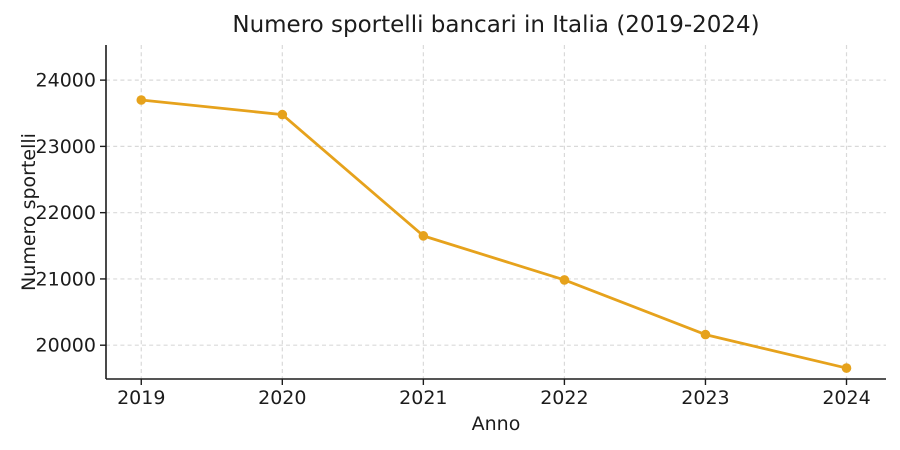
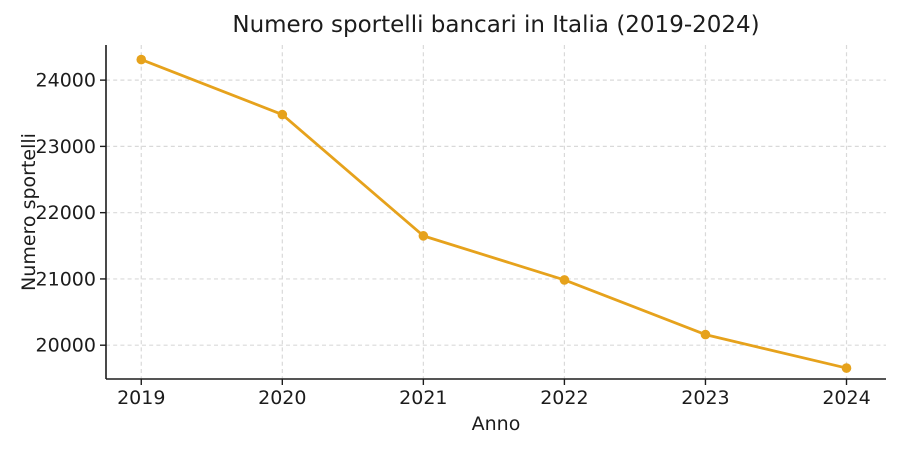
2019: 23700 -> 24300
